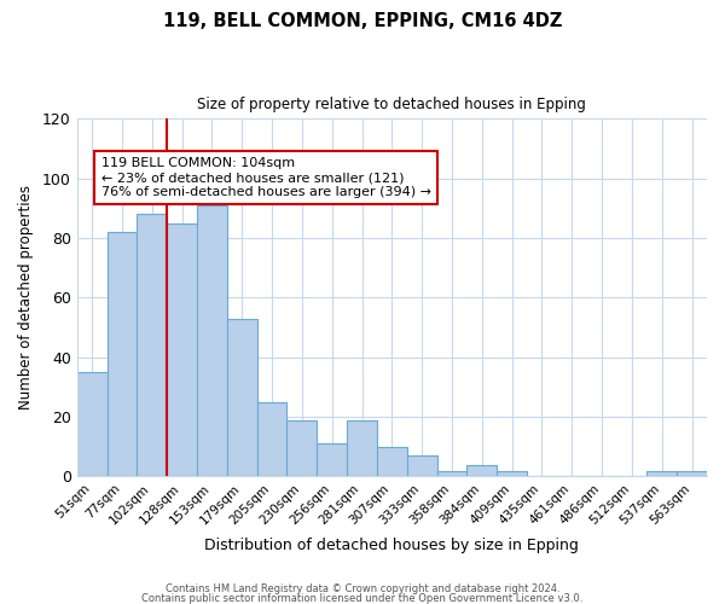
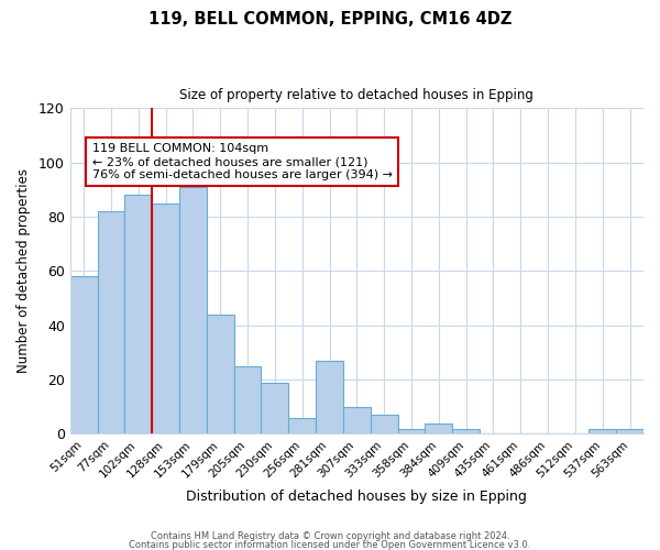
51sqm: 35 -> 58
179sqm: 53 -> 44
256sqm: 11 -> 6
281sqm: 19 -> 27
